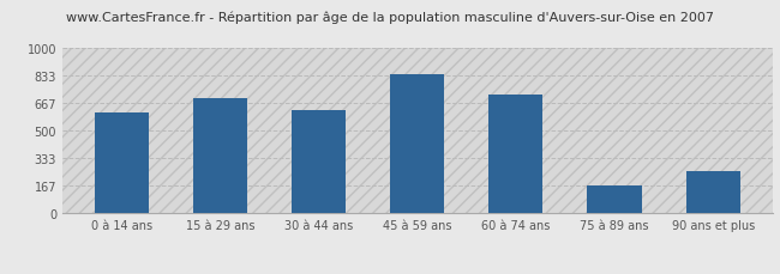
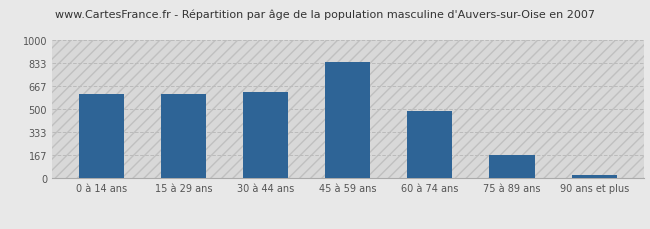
15 à 29 ans: 700 -> 610
60 à 74 ans: 720 -> 490
90 ans et plus: 260 -> 20
